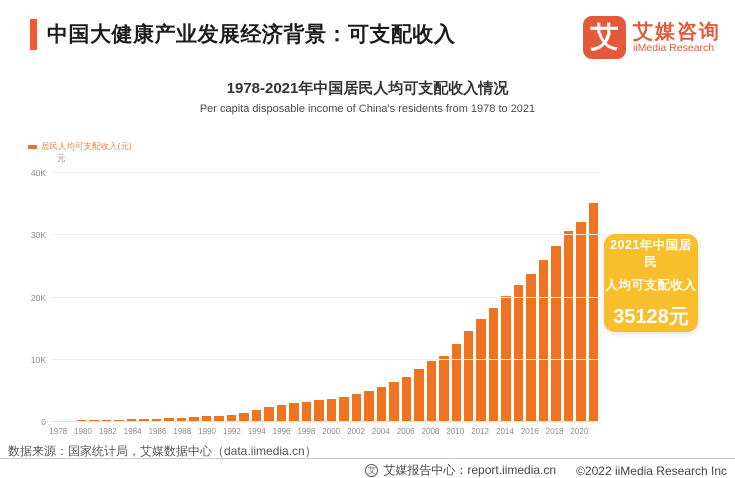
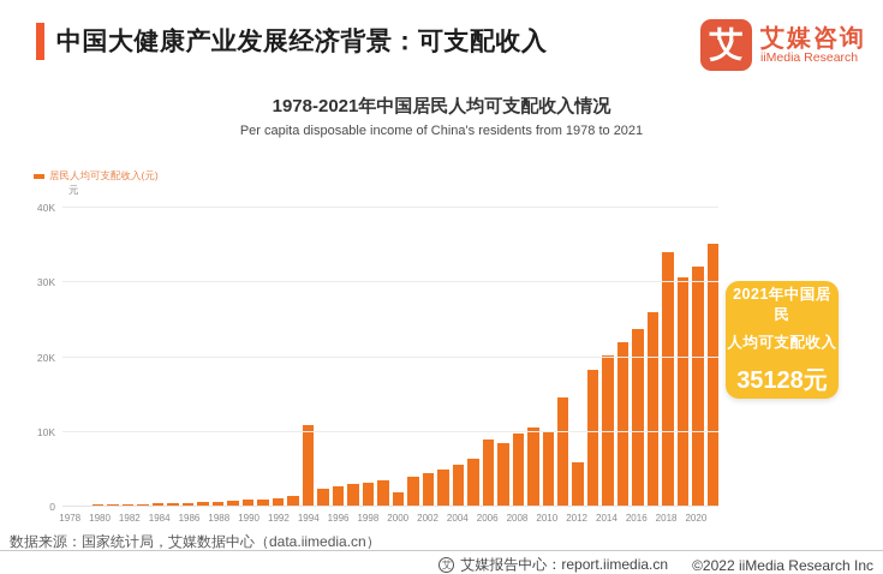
1994: 2K -> 11K
2000: 4K -> 2K
2006: 7K -> 9K
2010: 13K -> 10K
2012: 17K -> 6K
2018: 28K -> 34K
